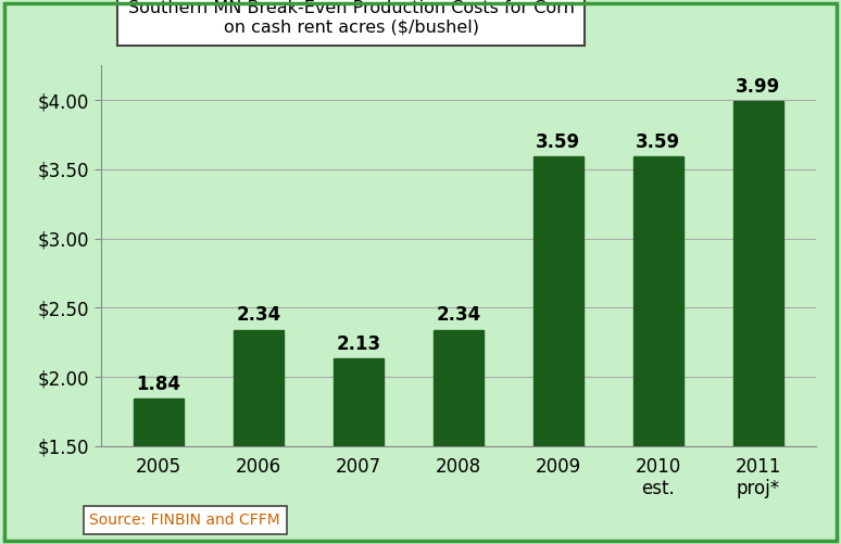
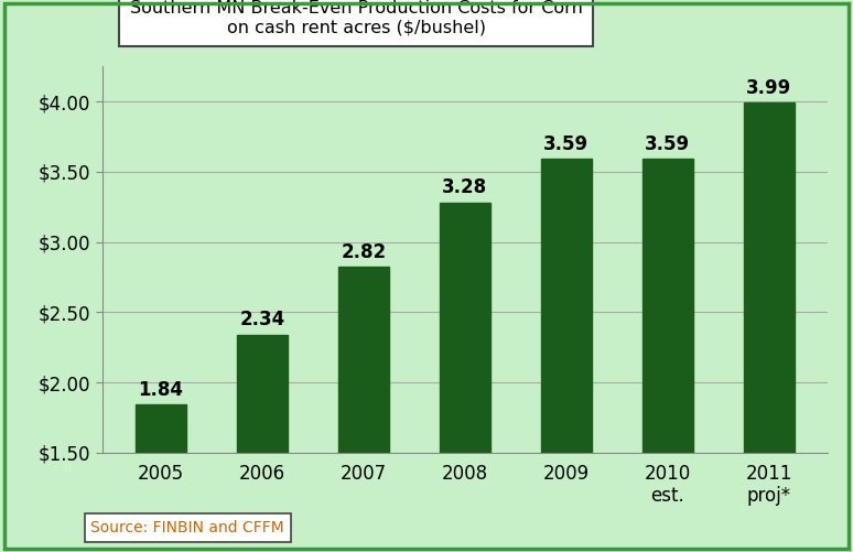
2007: 2.13 -> 2.82
2008: 2.34 -> 3.28
